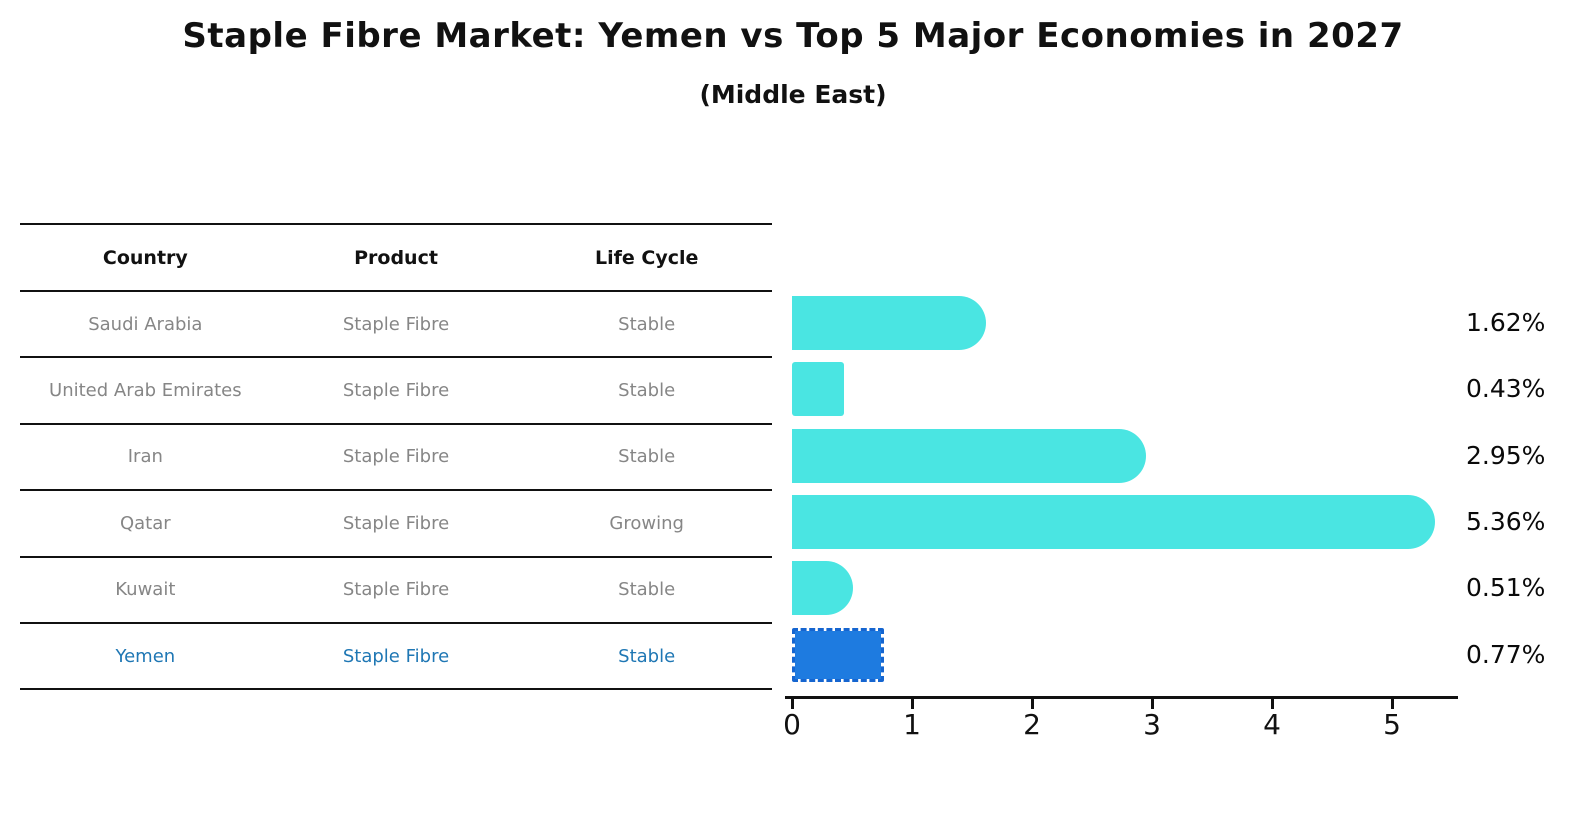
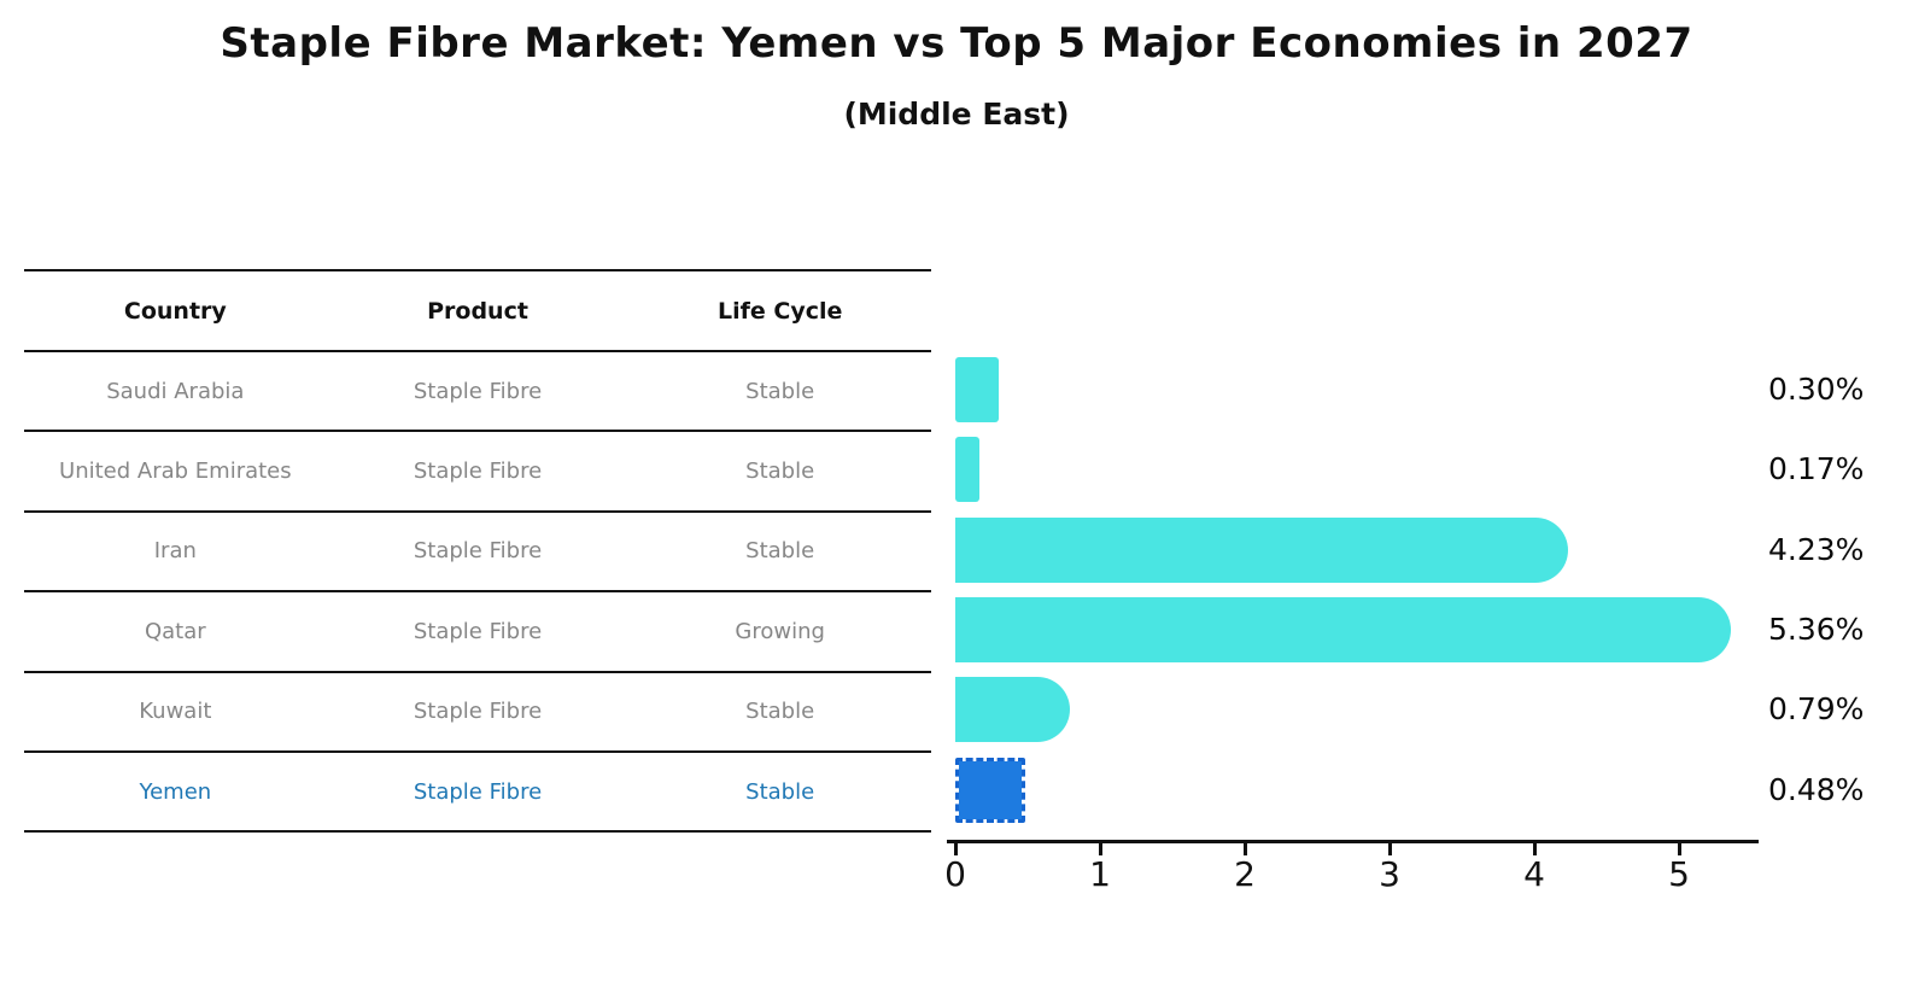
Saudi Arabia: 1.62% -> 0.30%
United Arab Emirates: 0.43% -> 0.17%
Iran: 2.95% -> 4.23%
Kuwait: 0.51% -> 0.79%
Yemen: 0.77% -> 0.48%
